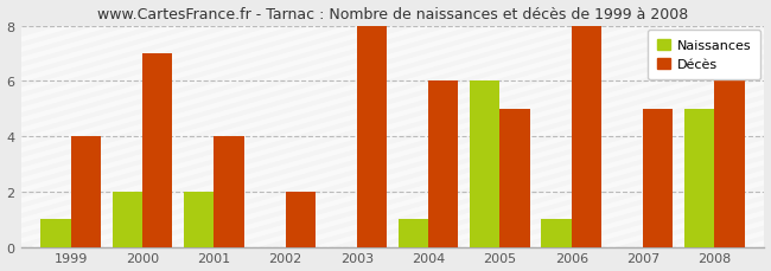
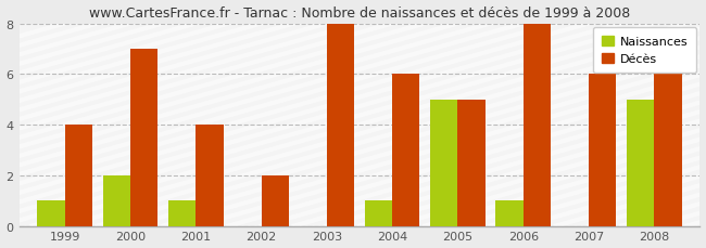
Naissances/2001: 2 -> 1
Naissances/2005: 6 -> 5
Décès/2007: 5 -> 6
